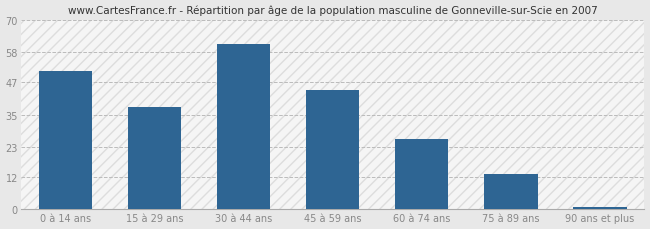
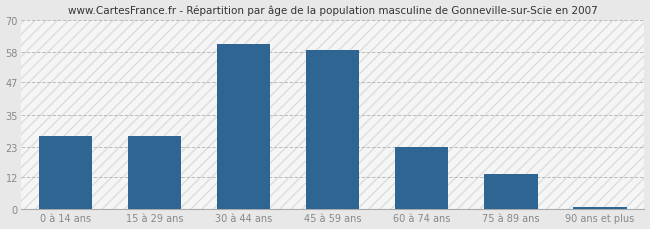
0 à 14 ans: 51 -> 27
15 à 29 ans: 38 -> 27
45 à 59 ans: 44 -> 59
60 à 74 ans: 26 -> 23
